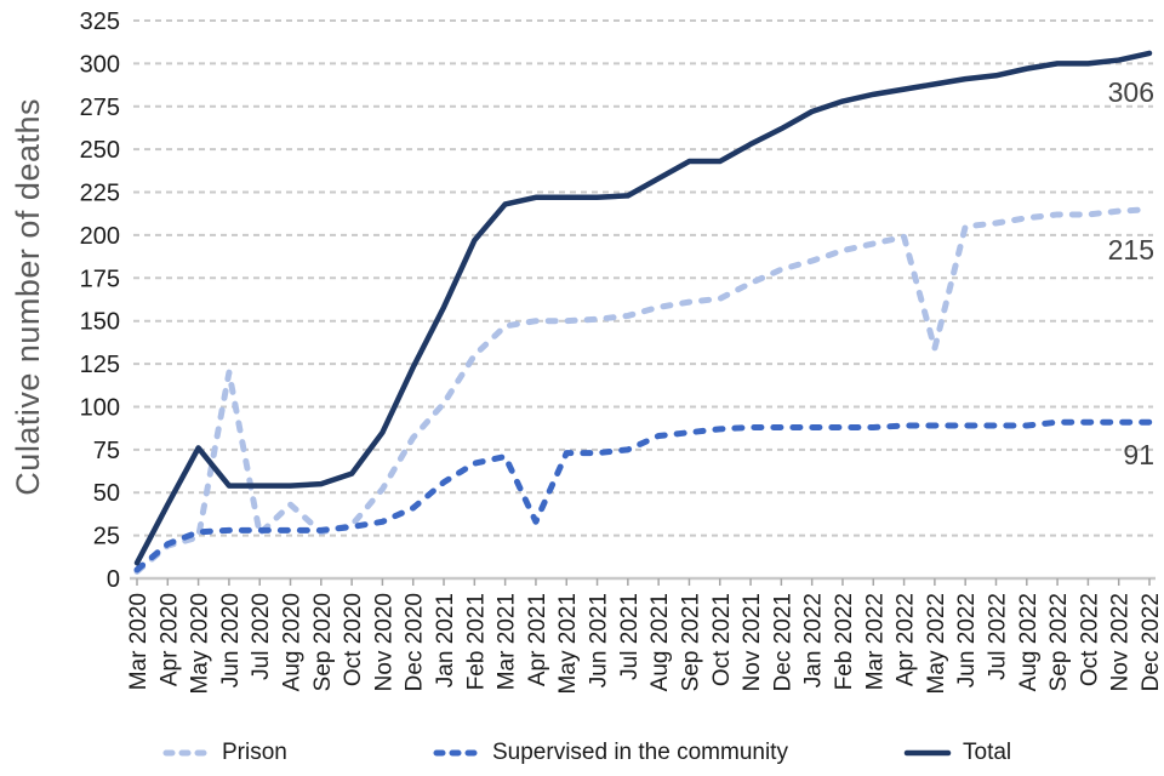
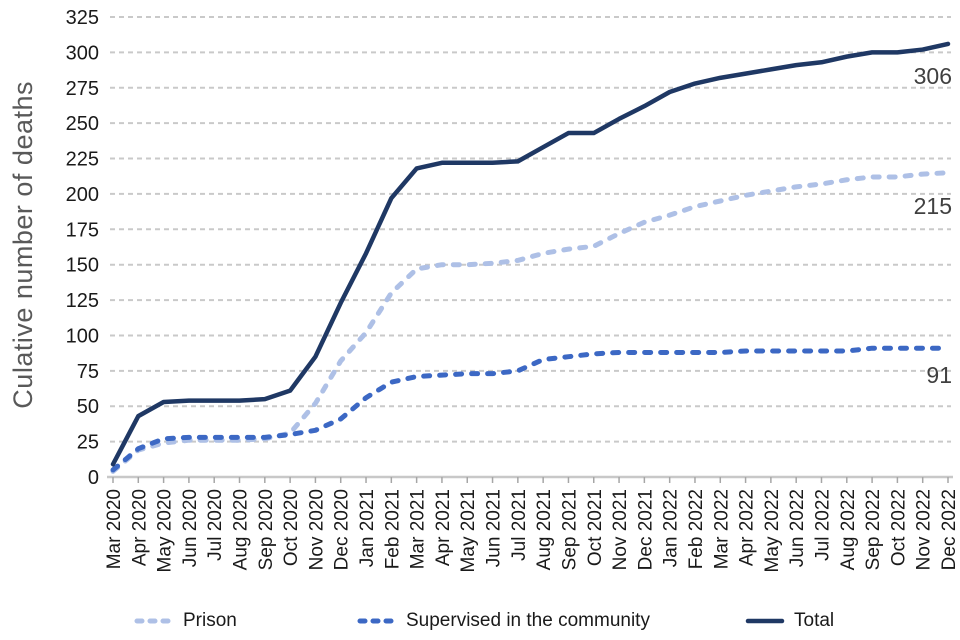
Total/May 2020: 76 -> 53
Prison/Jun 2020: 120 -> 26
Prison/Aug 2020: 43 -> 26
Supervised in the community/Apr 2021: 33 -> 72
Prison/May 2022: 134 -> 202
